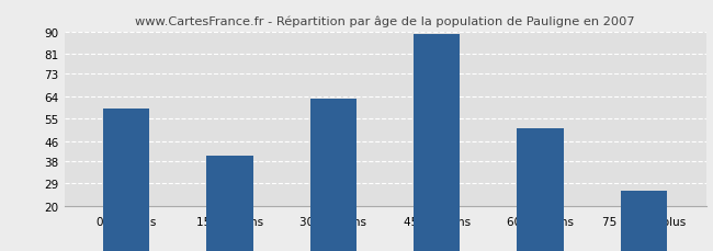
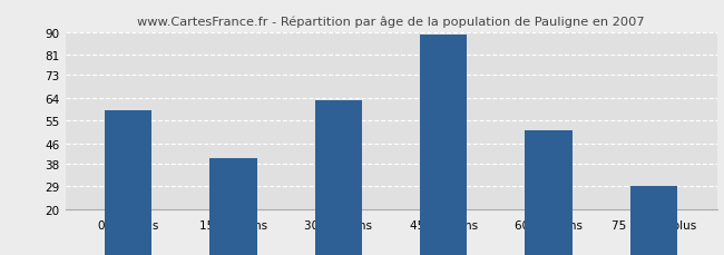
75 ans ou plus: 26 -> 29
